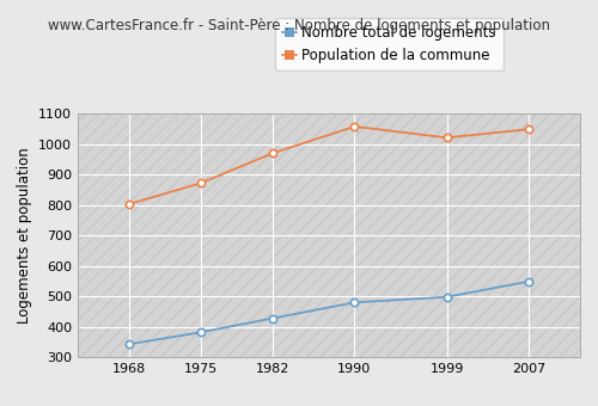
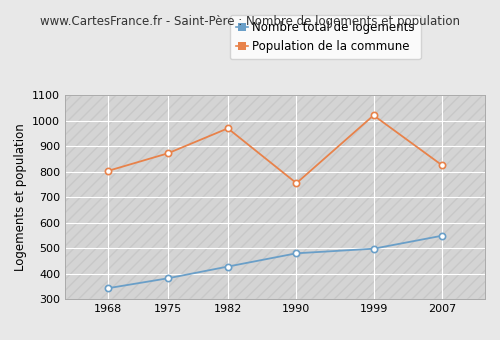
Population de la commune/1990: 1058 -> 755
Population de la commune/2007: 1049 -> 825
